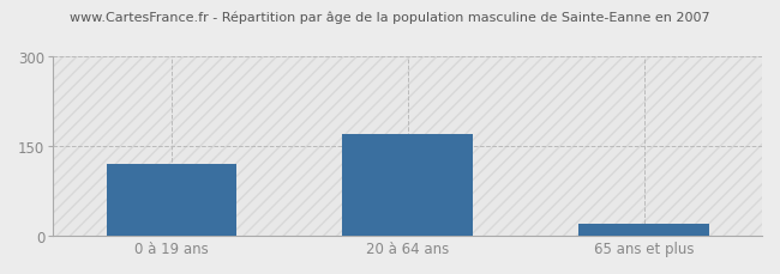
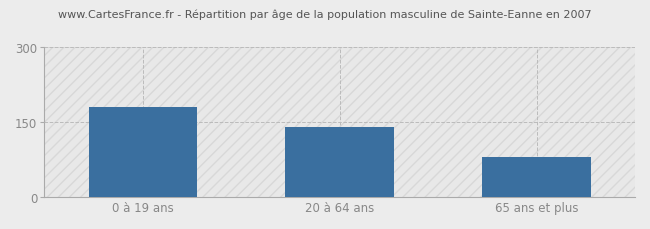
0 à 19 ans: 120 -> 180
20 à 64 ans: 170 -> 140
65 ans et plus: 20 -> 80
